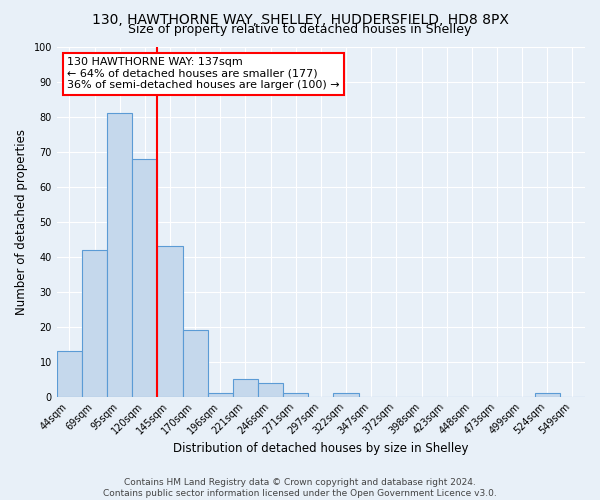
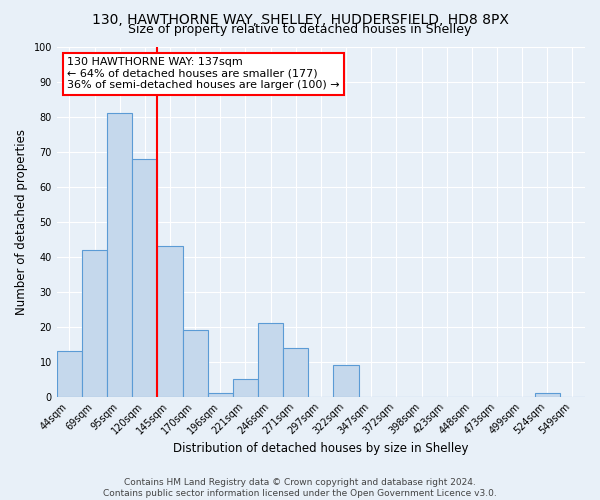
246sqm: 4 -> 21
271sqm: 1 -> 14
322sqm: 1 -> 9
